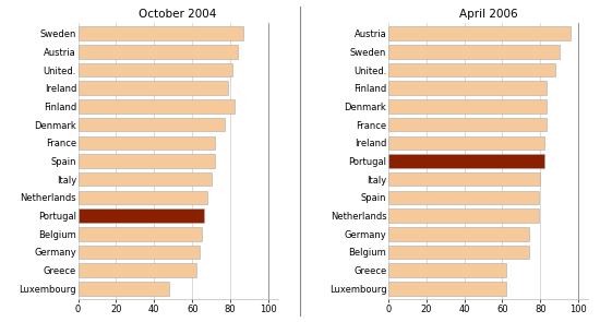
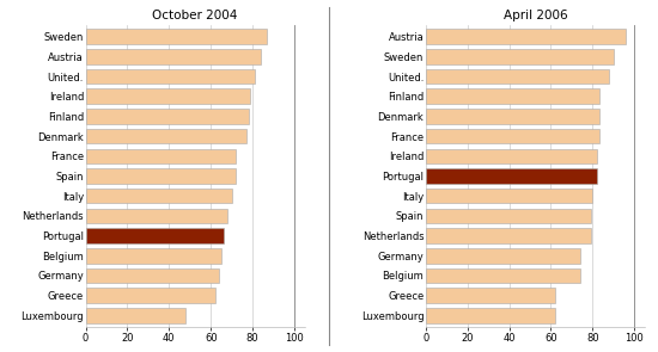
October 2004/Finland: 82 -> 78
